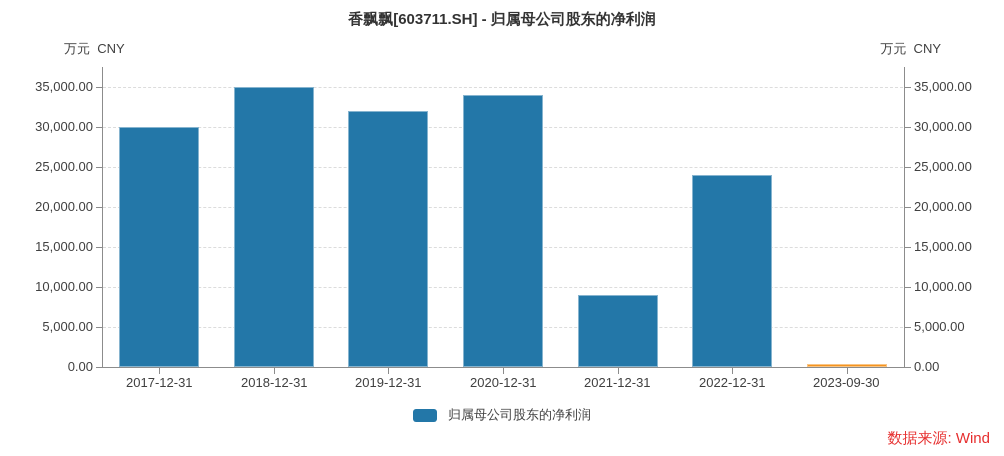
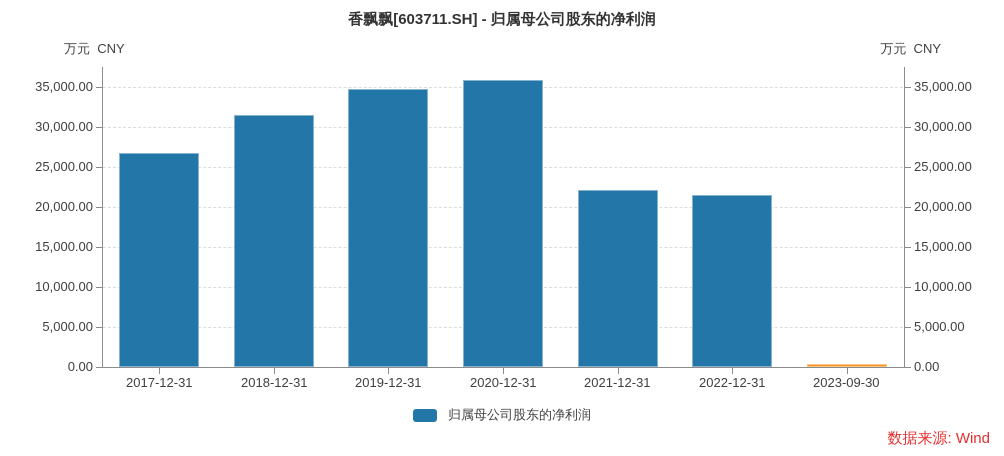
2017-12-31: 30000 -> 27000
2018-12-31: 35000 -> 31000
2019-12-31: 32000 -> 35000
2020-12-31: 34000 -> 36000
2021-12-31: 9000 -> 22000
2022-12-31: 24000 -> 21000
